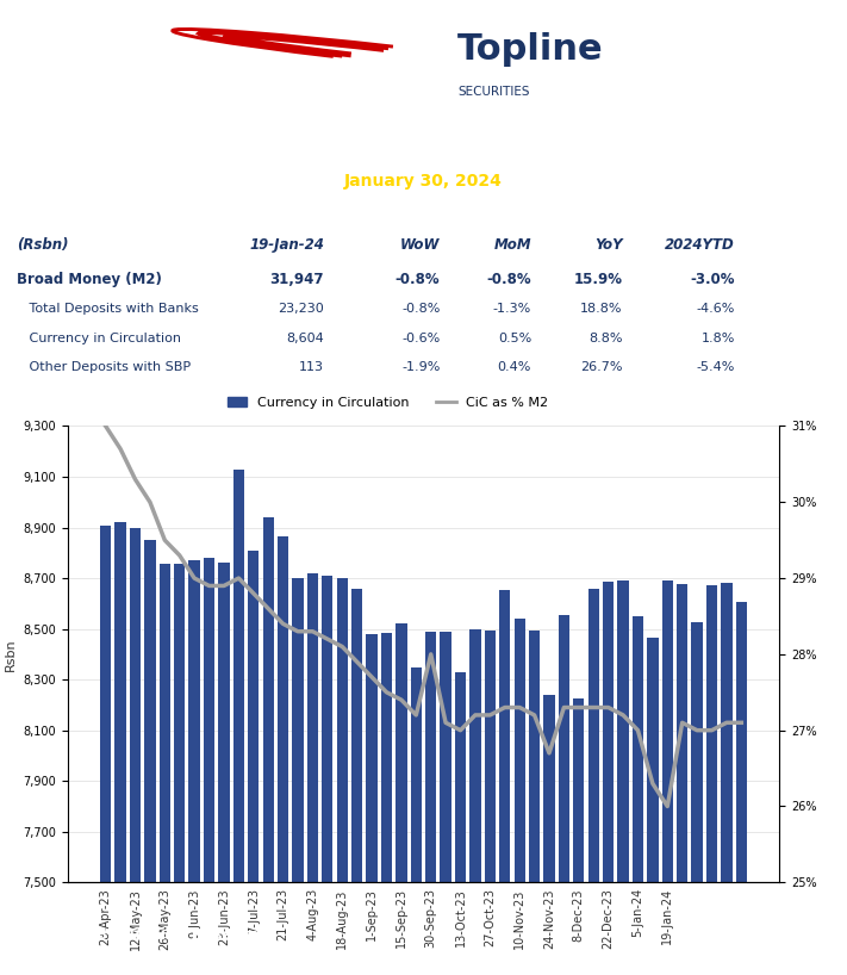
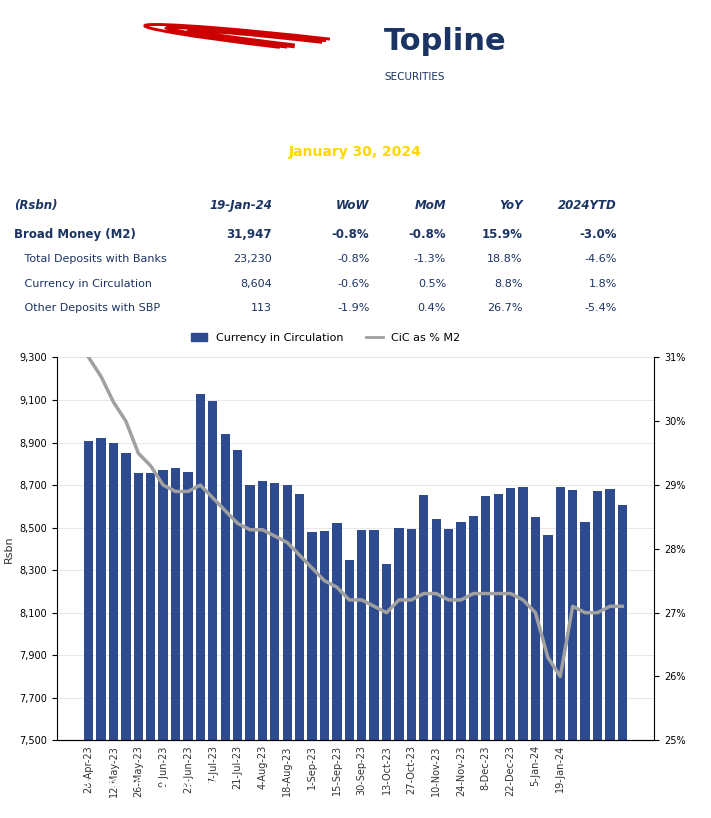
Currency in Circulation/7-Jul-23: 8,810 -> 9,093
CiC as % M2/30-Sep-23: 28.0% -> 27.2%
Currency in Circulation/24-Nov-23: 8,240 -> 8,526
CiC as % M2/24-Nov-23: 26.7% -> 27.2%
Currency in Circulation/8-Dec-23: 8,225 -> 8,649
